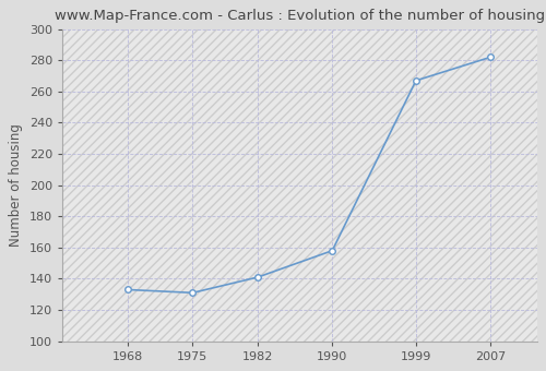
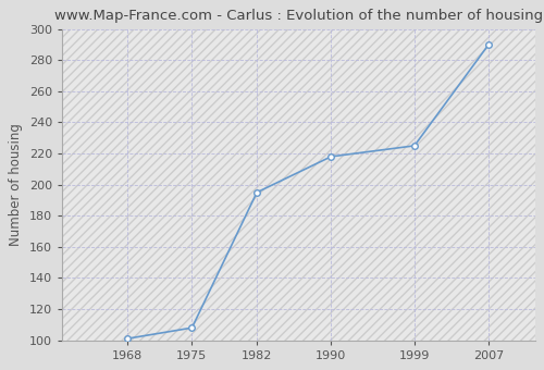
1968: 133 -> 101
1975: 131 -> 108
1982: 141 -> 195
1990: 158 -> 218
1999: 267 -> 225
2007: 282 -> 290
